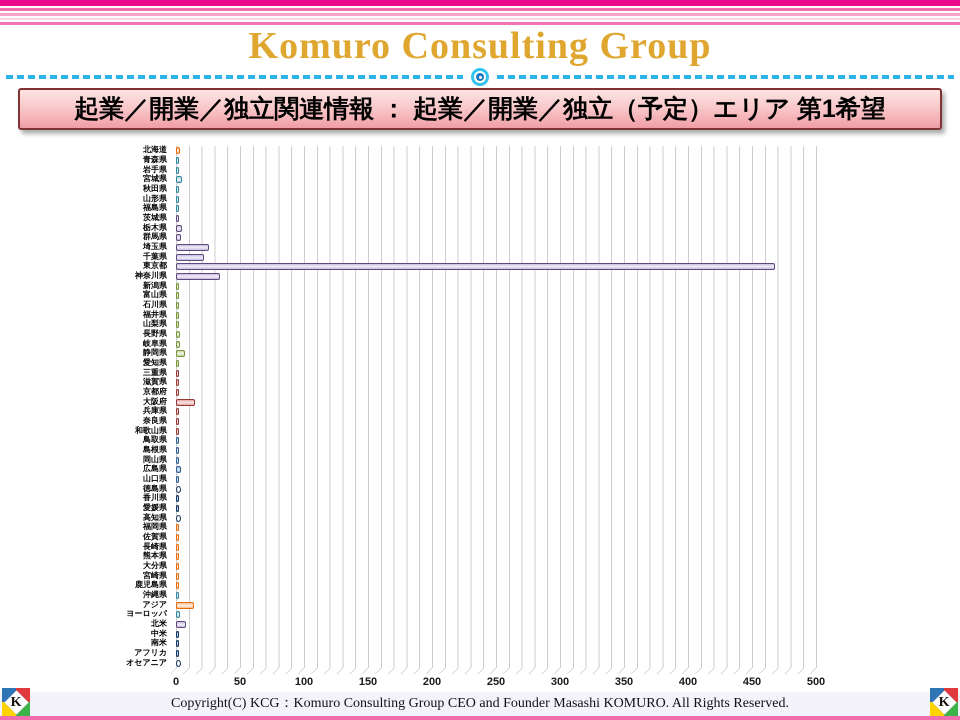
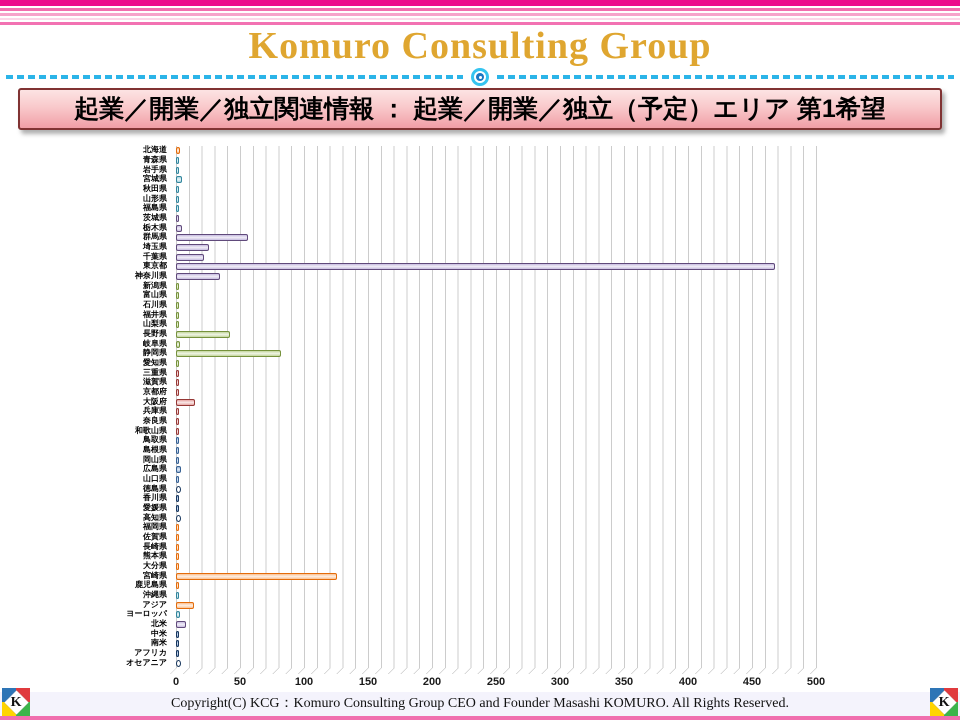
群馬県: 4 -> 56
長野県: 3 -> 42
静岡県: 7 -> 82
宮崎県: 2 -> 126
